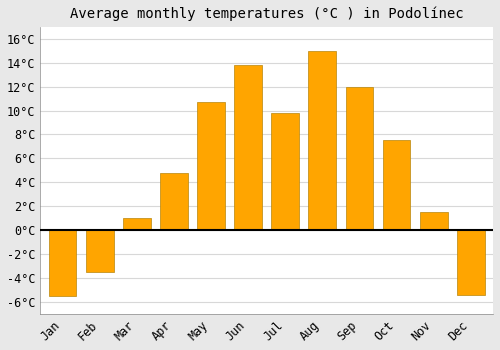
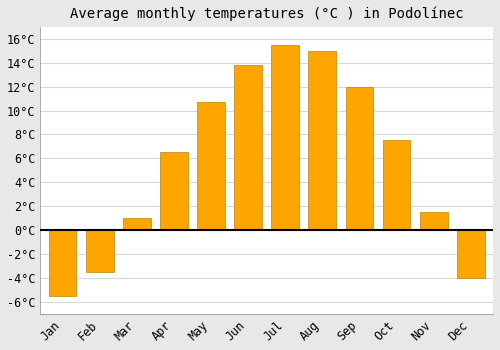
Apr: 4.8°C -> 6.5°C
Jul: 9.8°C -> 15.5°C
Dec: -5.4°C -> -4.0°C
